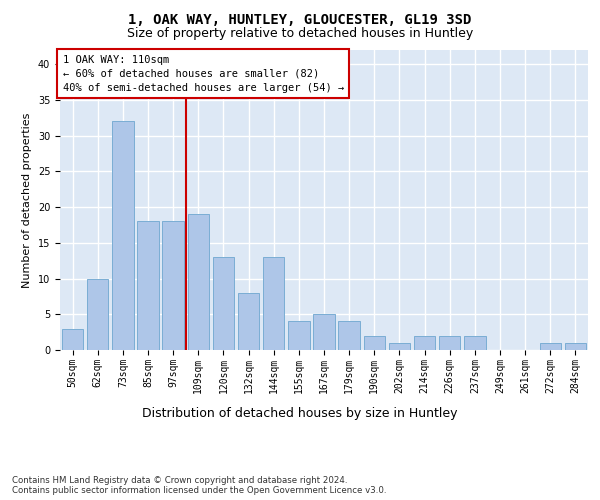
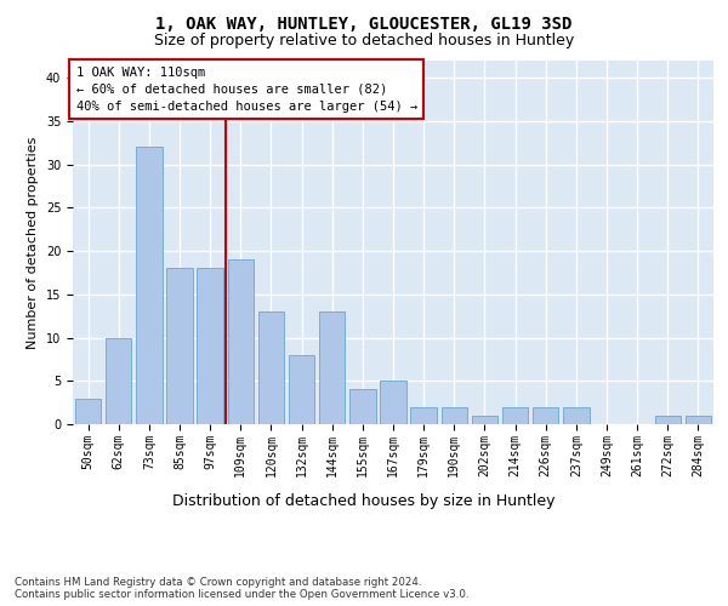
179sqm: 4 -> 2
